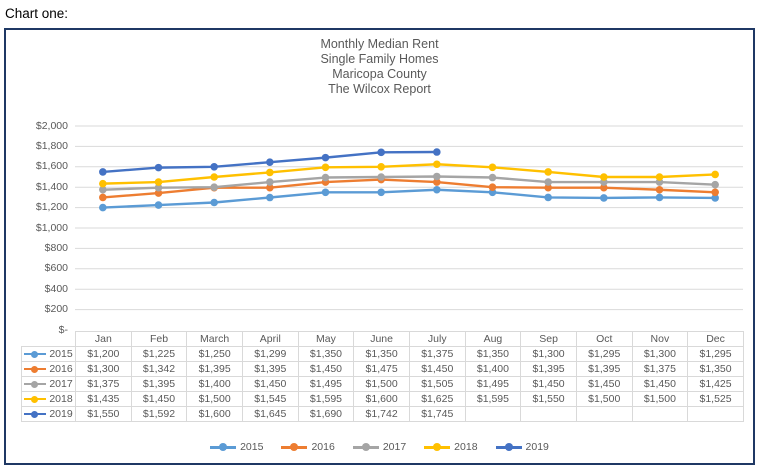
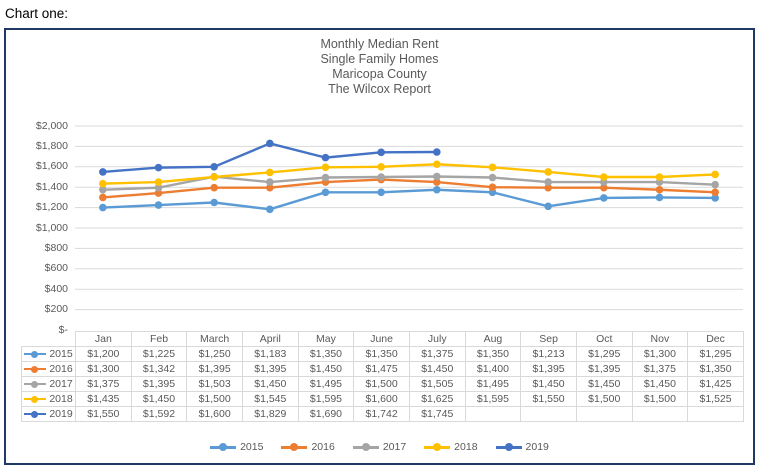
2017/March: $1,400 -> $1,503
2015/April: $1,299 -> $1,183
2019/April: $1,645 -> $1,829
2015/Sep: $1,300 -> $1,213
